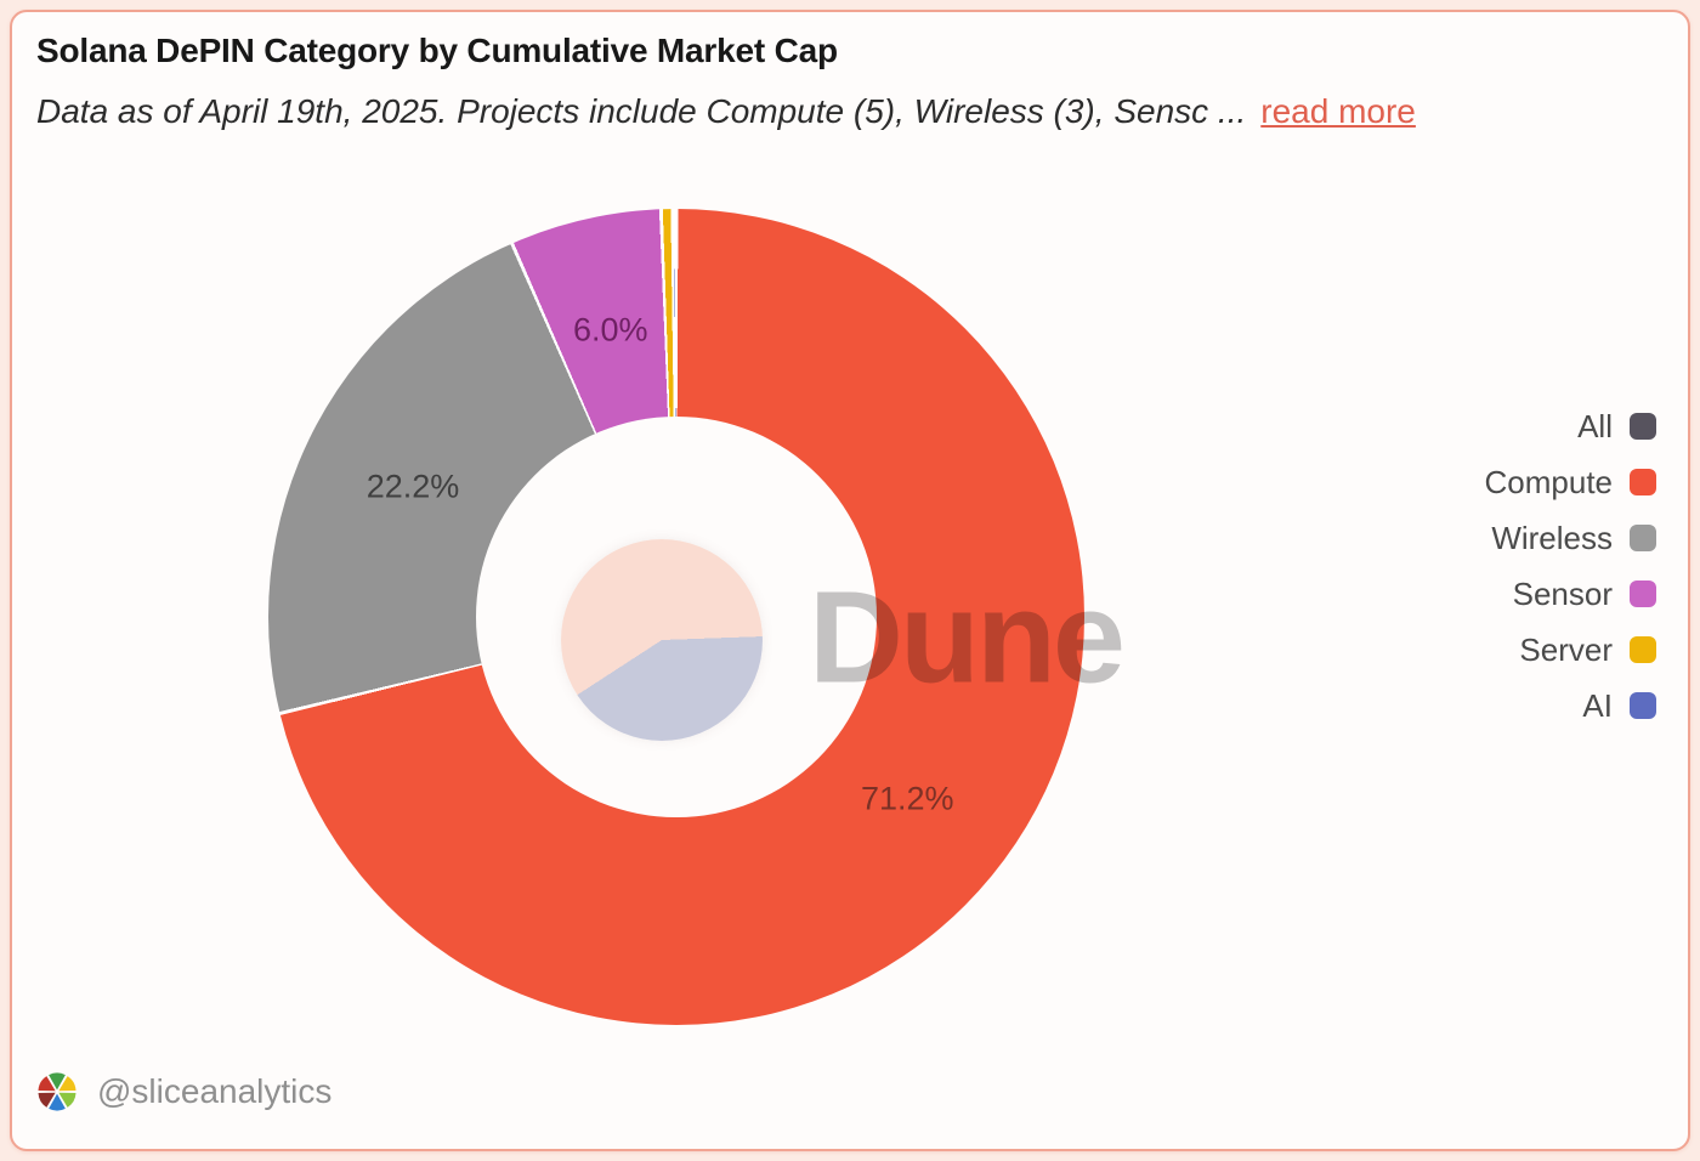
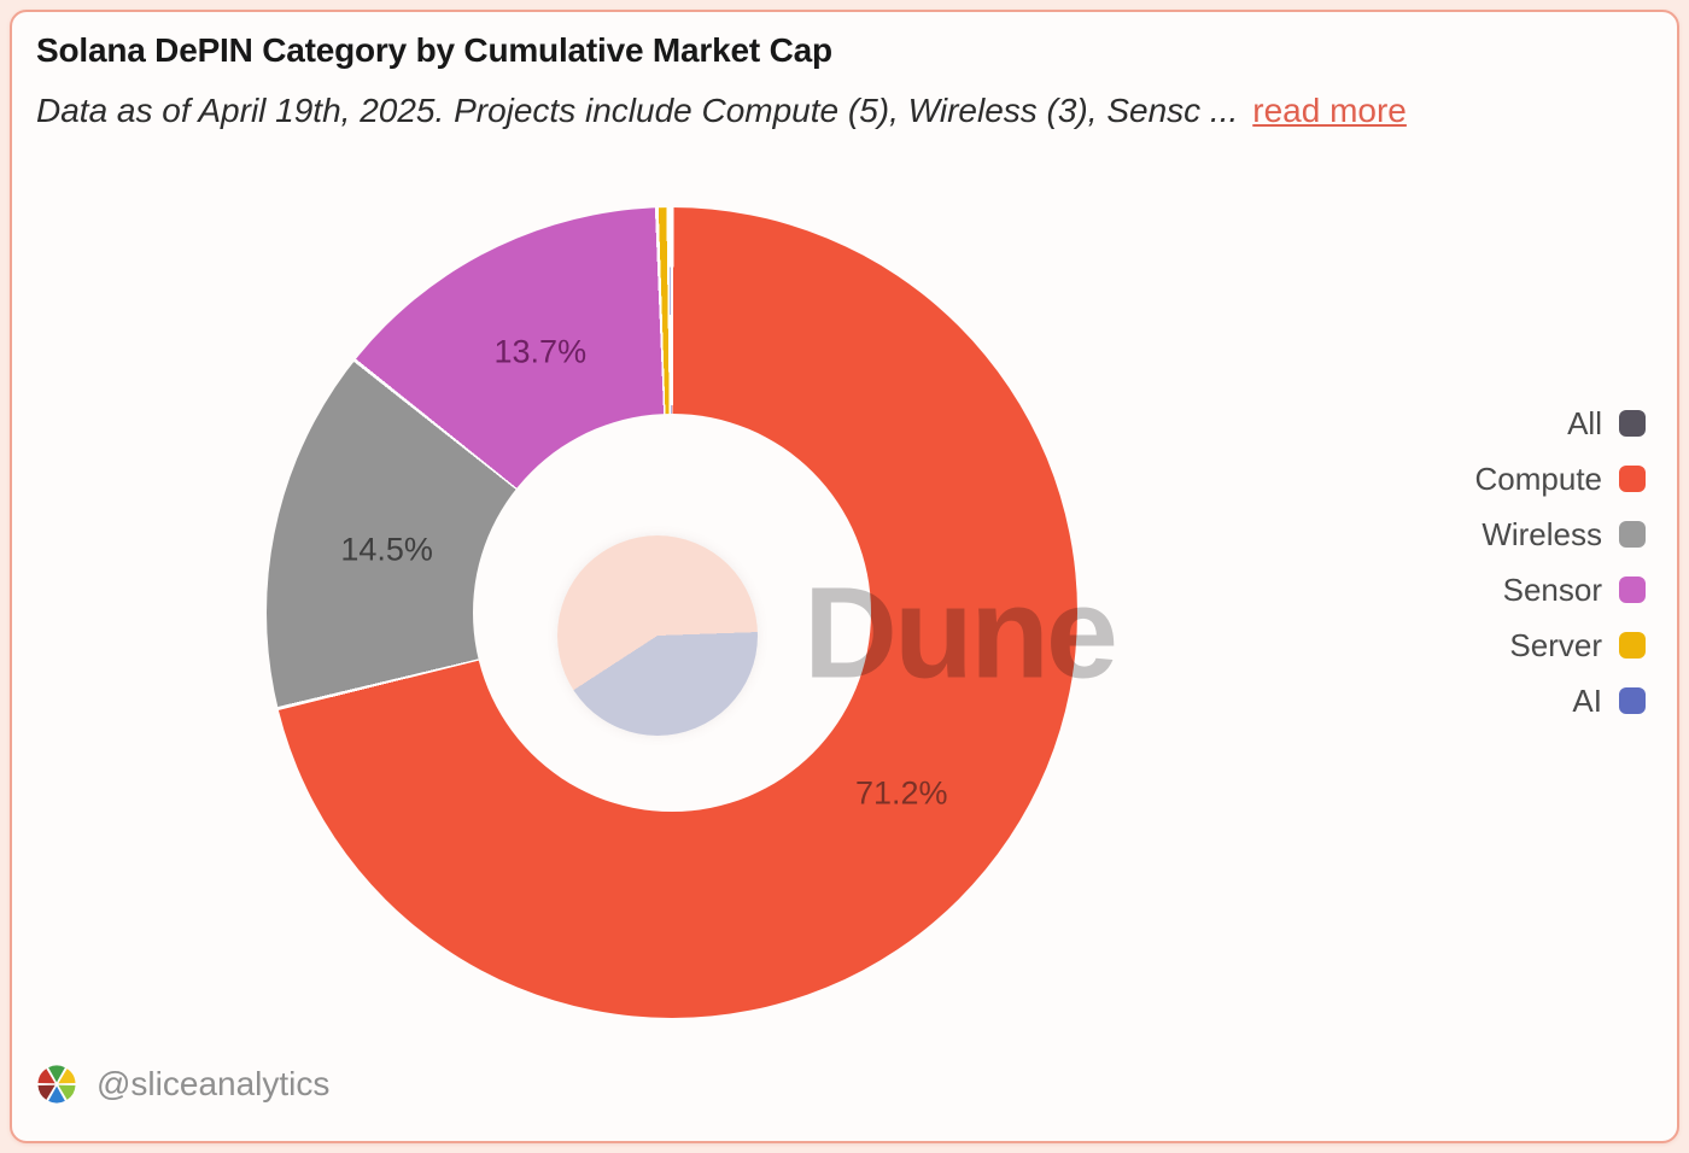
Wireless: 22.2% -> 14.5%
Sensor: 6.0% -> 13.7%
